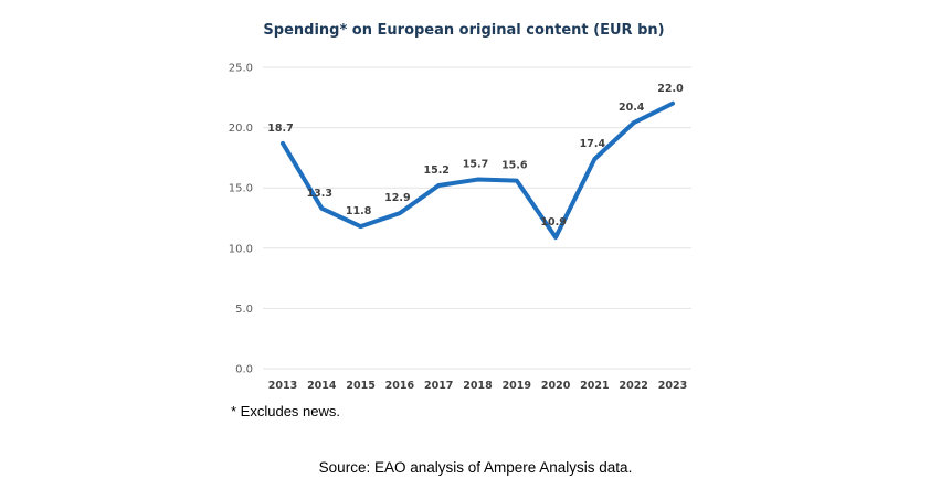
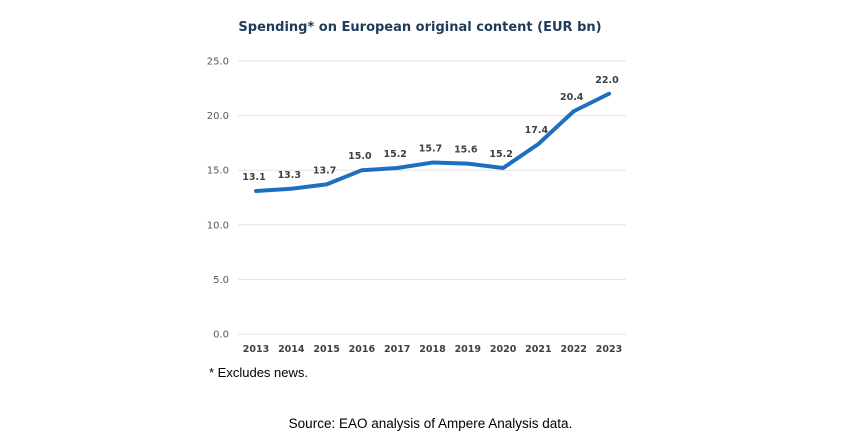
2013: 18.7 -> 13.1
2015: 11.8 -> 13.7
2016: 12.9 -> 15.0
2020: 10.9 -> 15.2
